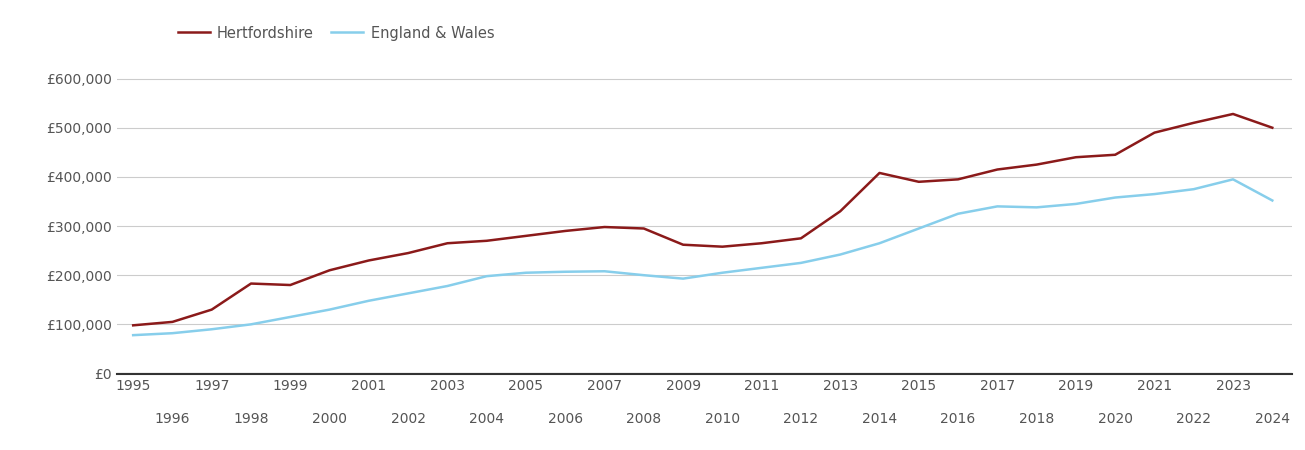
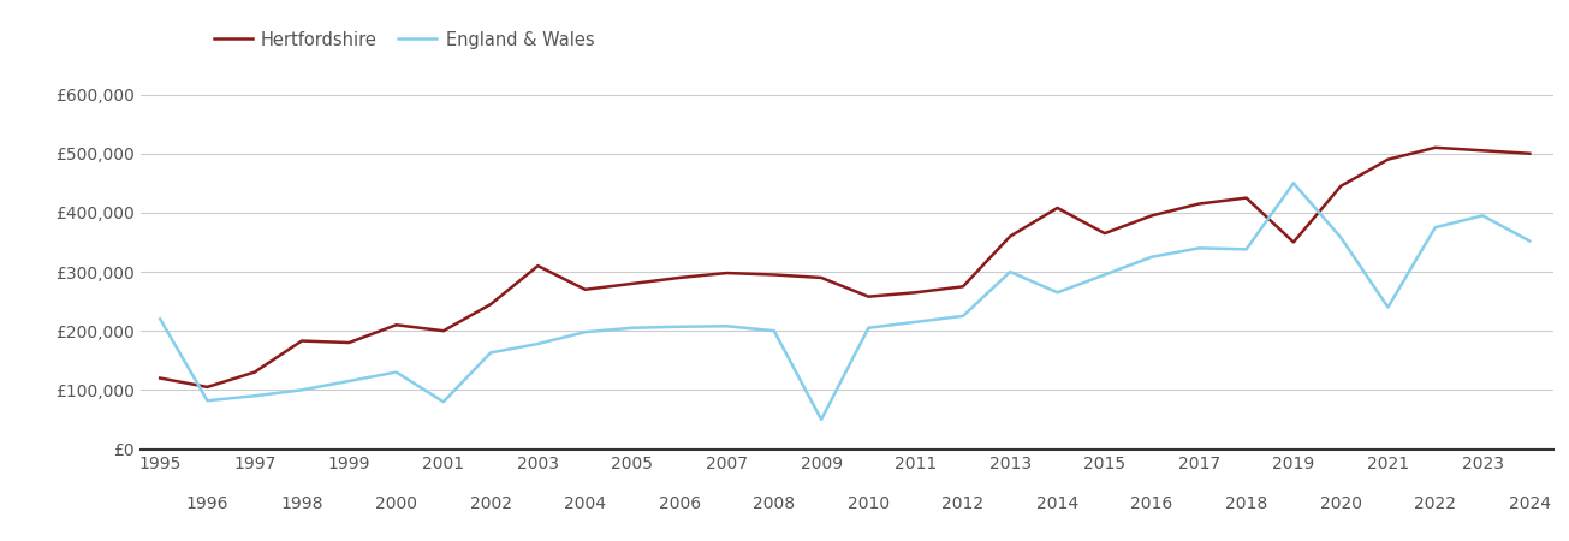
Hertfordshire/1995: £98,000 -> £120,000
England & Wales/1995: £78,000 -> £220,000
Hertfordshire/2001: £230,000 -> £200,000
England & Wales/2001: £148,000 -> £80,000
Hertfordshire/2003: £265,000 -> £310,000
Hertfordshire/2009: £262,000 -> £290,000
England & Wales/2009: £193,000 -> £50,000
Hertfordshire/2013: £330,000 -> £360,000
England & Wales/2013: £242,000 -> £300,000
Hertfordshire/2015: £390,000 -> £365,000
Hertfordshire/2019: £440,000 -> £350,000
England & Wales/2019: £345,000 -> £450,000
England & Wales/2021: £365,000 -> £240,000
Hertfordshire/2023: £528,000 -> £505,000
